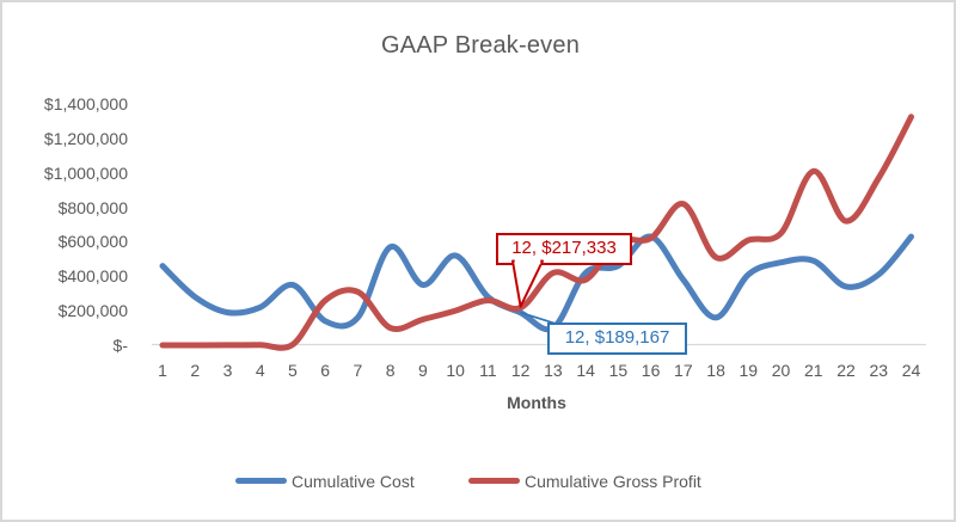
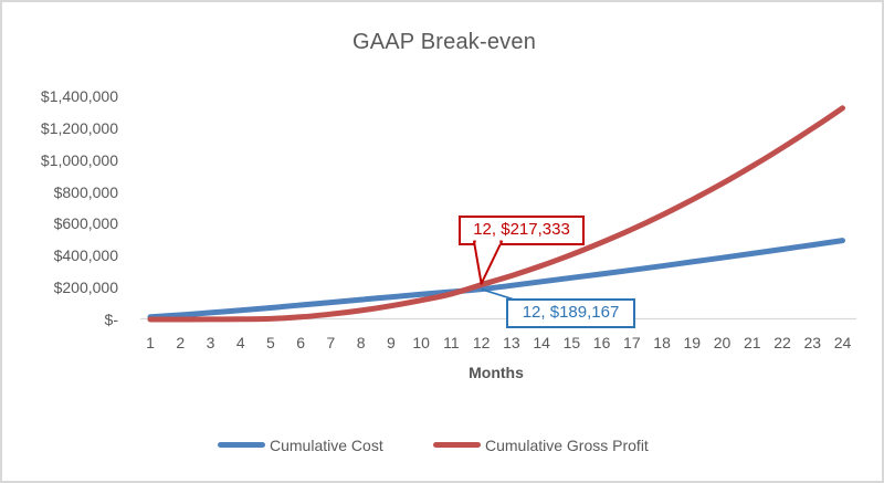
Cumulative Cost/1: $460000 -> $20000
Cumulative Cost/2: $280000 -> $30000
Cumulative Cost/3: $190000 -> $40000
Cumulative Cost/4: $220000 -> $60000
Cumulative Cost/5: $350000 -> $70000
Cumulative Cost/6: $140000 -> $90000
Cumulative Gross Profit/6: $260000 -> $20000
Cumulative Cost/7: $160000 -> $110000
Cumulative Gross Profit/7: $310000 -> $30000
Cumulative Cost/8: $570000 -> $120000
Cumulative Gross Profit/8: $100000 -> $60000
Cumulative Cost/9: $350000 -> $140000
Cumulative Gross Profit/9: $150000 -> $80000
Cumulative Cost/10: $520000 -> $160000
Cumulative Gross Profit/10: $200000 -> $120000
Cumulative Cost/11: $280000 -> $170000
Cumulative Gross Profit/11: $260000 -> $160000
Cumulative Cost/13: $100000 -> $210000
Cumulative Gross Profit/13: $420000 -> $270000
Cumulative Cost/14: $420000 -> $240000
Cumulative Gross Profit/14: $380000 -> $340000
Cumulative Cost/15: $460000 -> $260000
Cumulative Gross Profit/15: $600000 -> $410000
Cumulative Cost/16: $630000 -> $280000
Cumulative Gross Profit/16: $620000 -> $480000
Cumulative Cost/17: $380000 -> $310000
Cumulative Gross Profit/17: $820000 -> $560000
Cumulative Cost/18: $160000 -> $340000
Cumulative Gross Profit/18: $510000 -> $650000
Cumulative Cost/19: $410000 -> $360000
Cumulative Gross Profit/19: $610000 -> $750000
Cumulative Cost/20: $480000 -> $390000
Cumulative Gross Profit/20: $650000 -> $850000
Cumulative Cost/21: $490000 -> $410000
Cumulative Gross Profit/21: $1010000 -> $960000
Cumulative Cost/22: $340000 -> $440000
Cumulative Gross Profit/22: $720000 -> $1080000
Cumulative Cost/23: $410000 -> $470000
Cumulative Gross Profit/23: $970000 -> $1200000
Cumulative Cost/24: $630000 -> $500000
